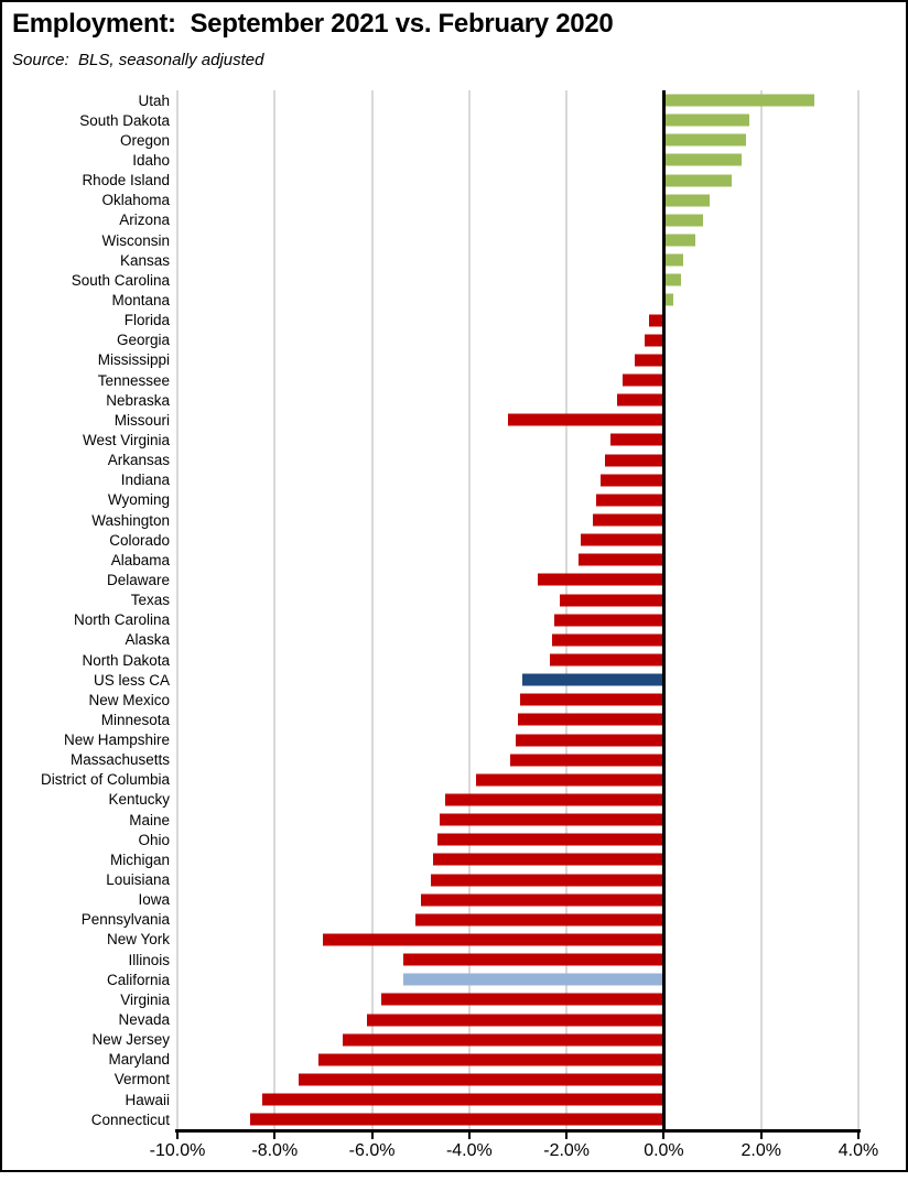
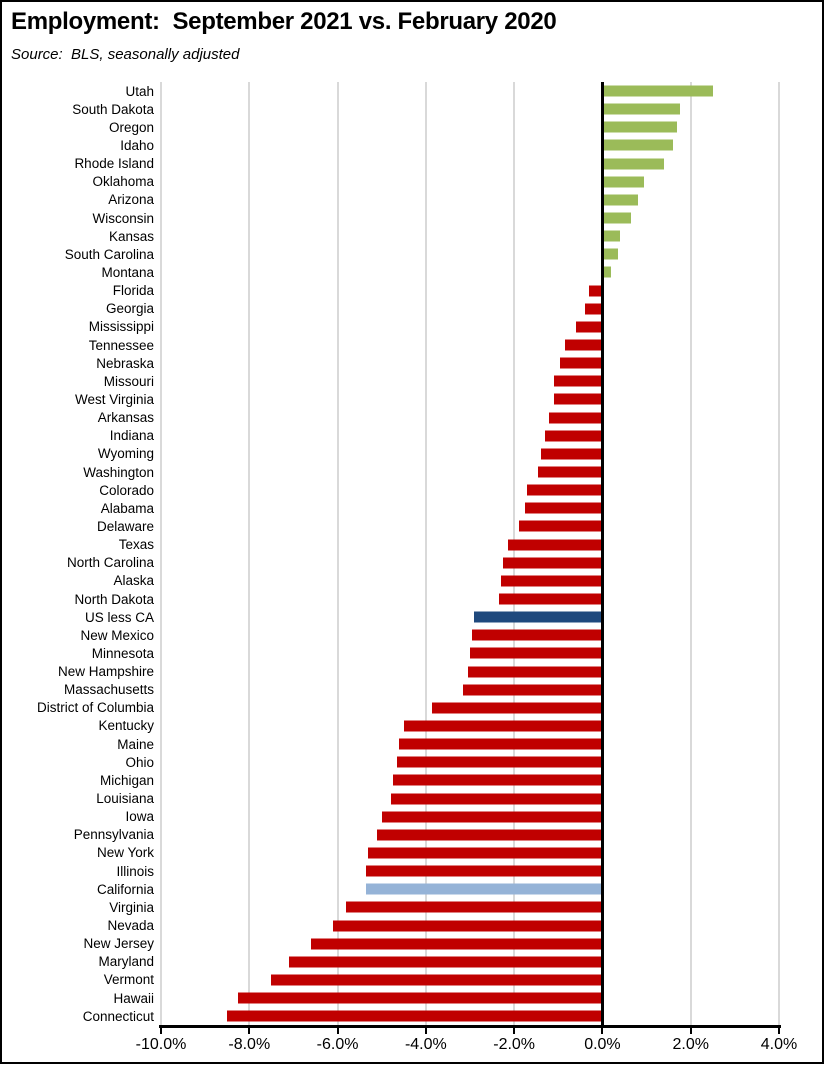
Utah: 3.1% -> 2.5%
Missouri: -3.2% -> -1.1%
Delaware: -2.6% -> -1.9%
New York: -7.0% -> -5.3%
